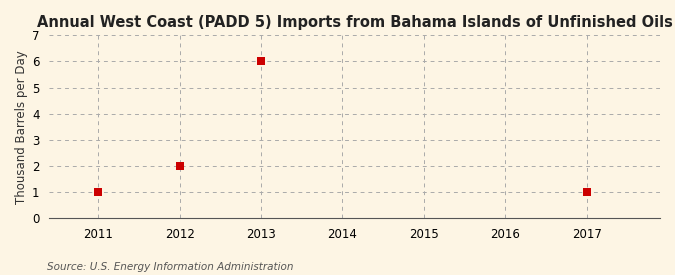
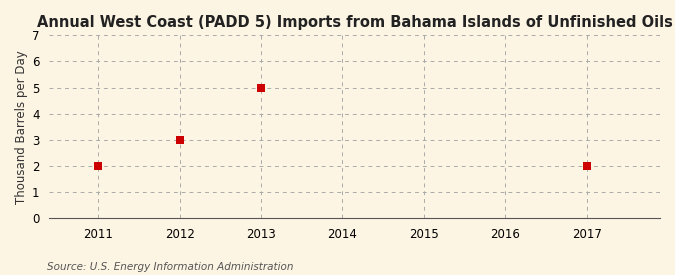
2011: 1 -> 2
2012: 2 -> 3
2013: 6 -> 5
2017: 1 -> 2
